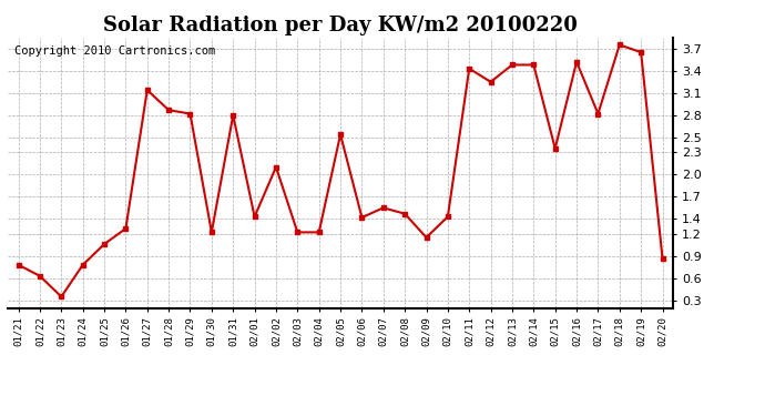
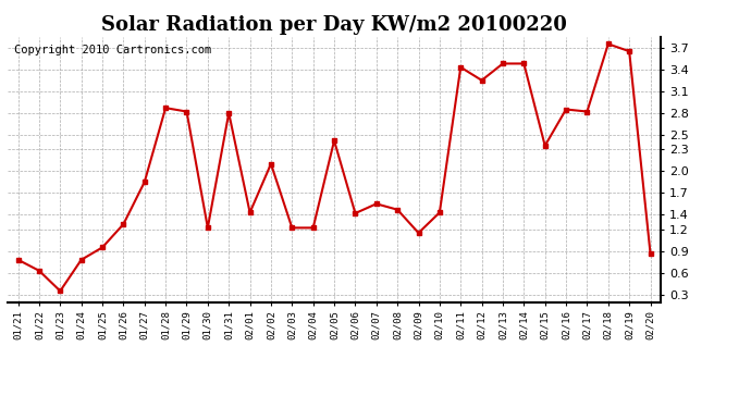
01/25: 1.06 -> 0.95
01/27: 3.14 -> 1.85
02/05: 2.54 -> 2.42
02/16: 3.52 -> 2.85
